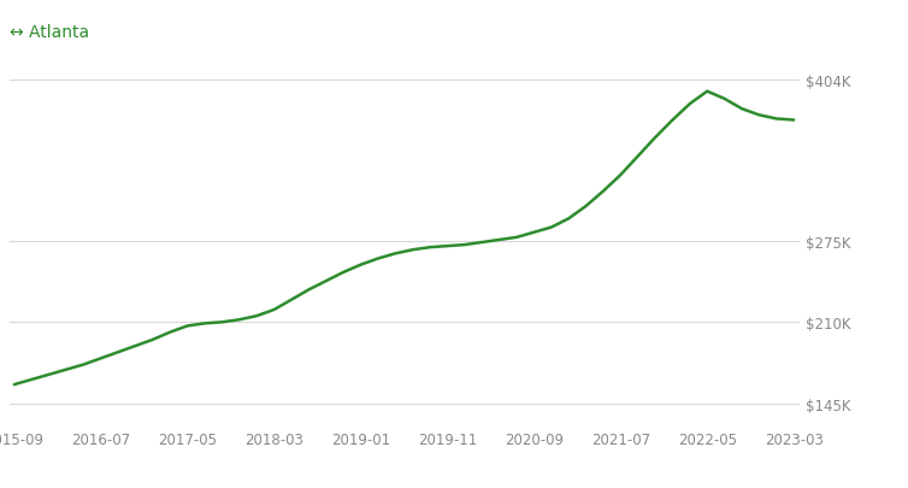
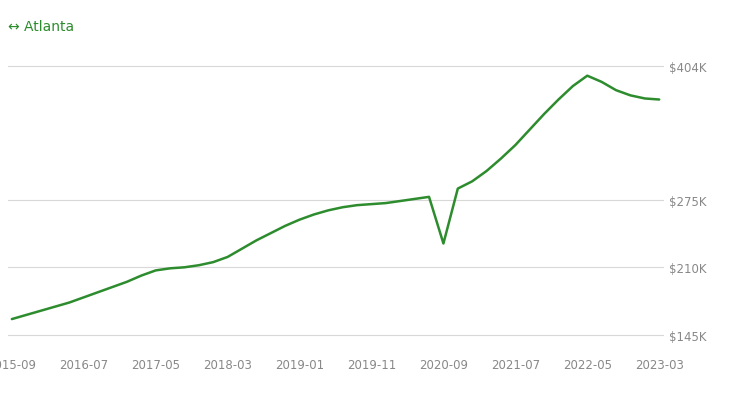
2020-09: $282K -> $233K
